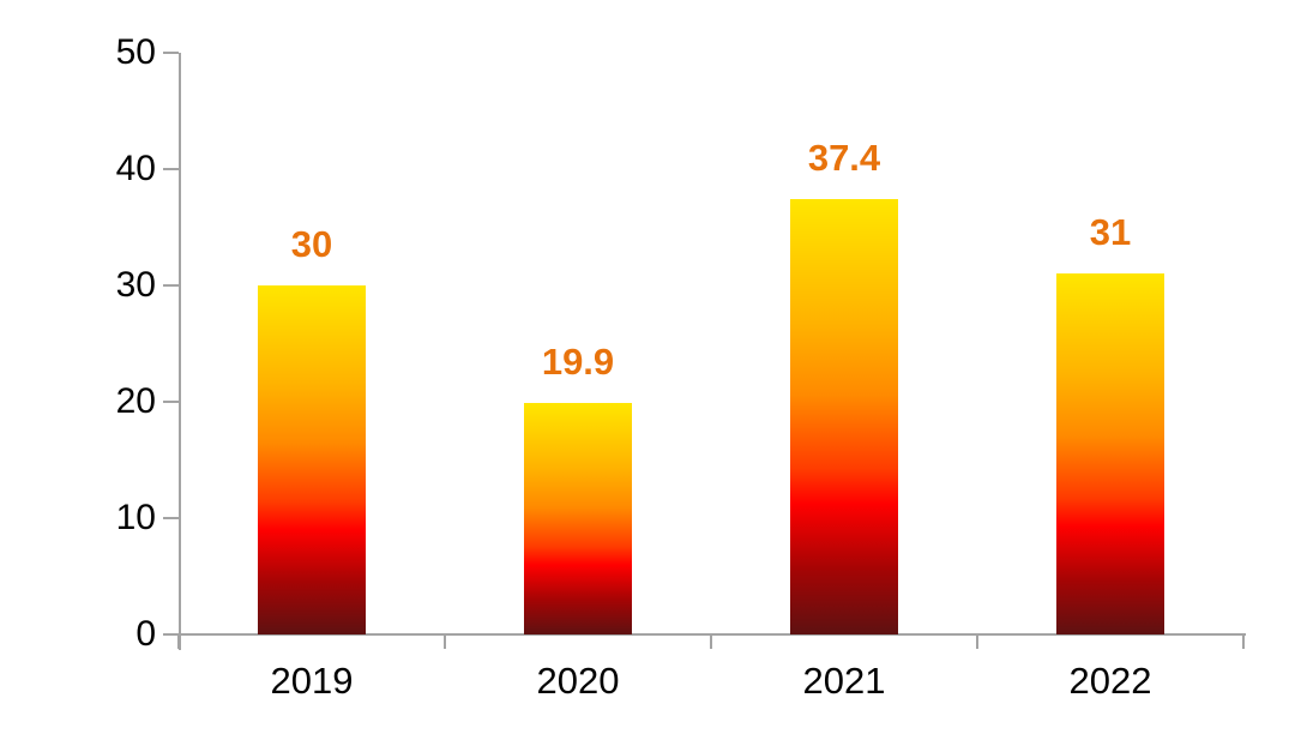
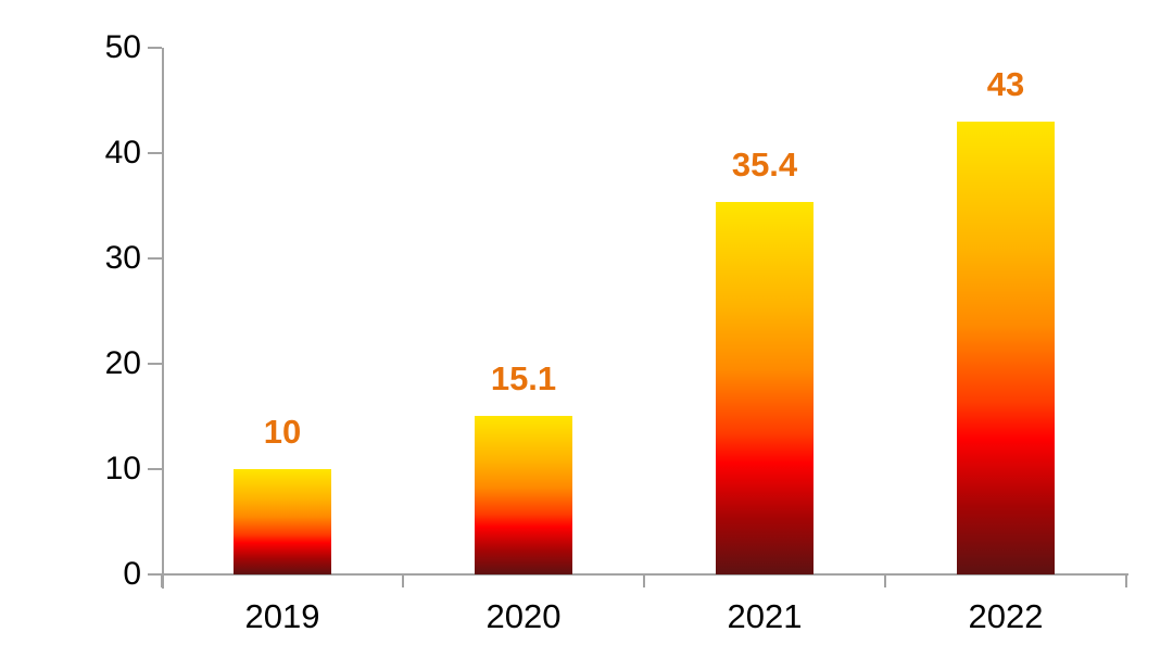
2019: 30 -> 10
2020: 19.9 -> 15.1
2021: 37.4 -> 35.4
2022: 31 -> 43
